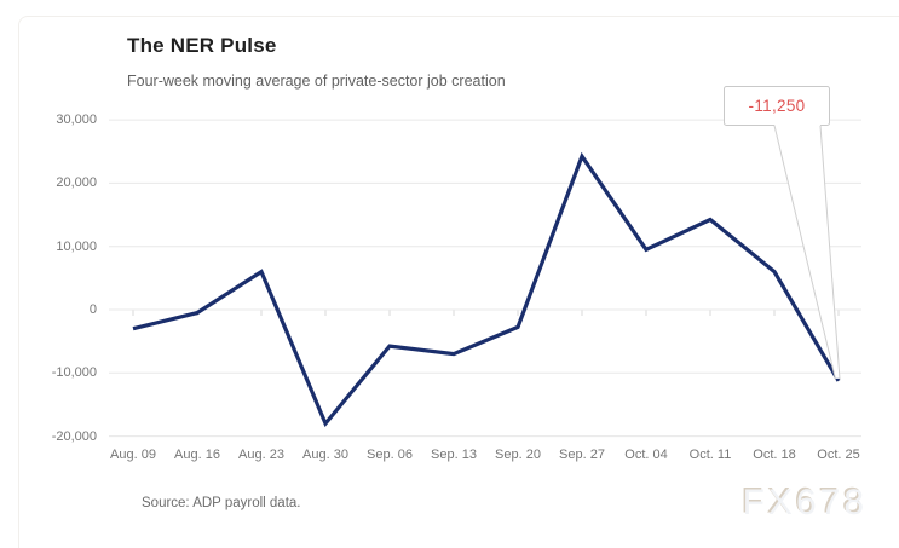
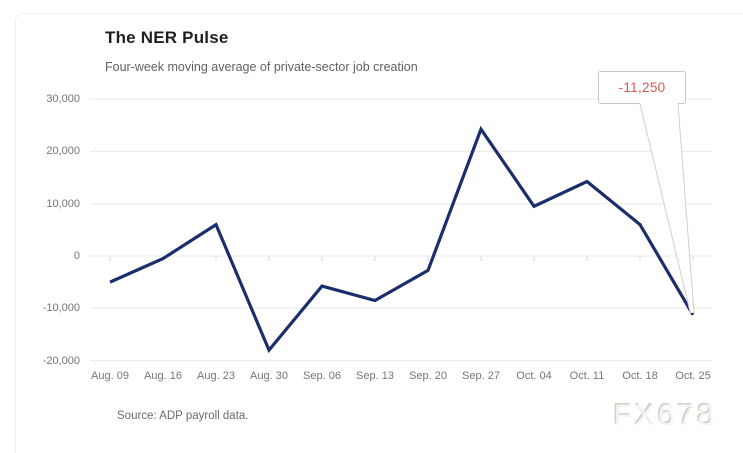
Aug. 09: -3000 -> -5000
Sep. 13: -7000 -> -8000
